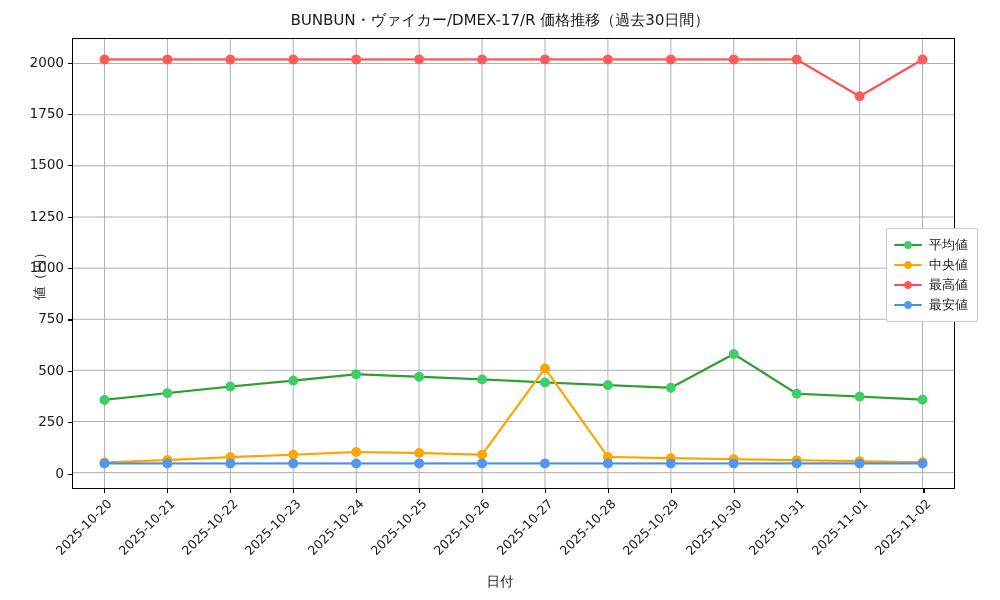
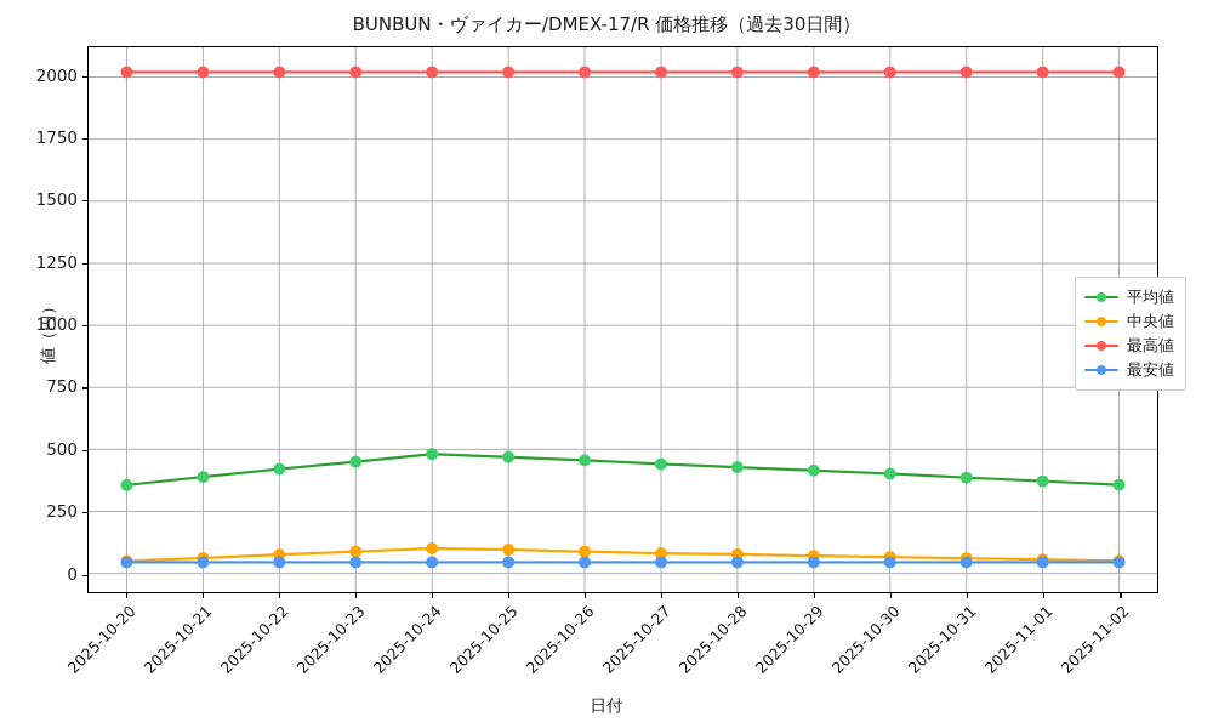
中央値/2025-10-27: 510 -> 80
平均値/2025-10-30: 580 -> 400
最高値/2025-11-01: 1840 -> 2020
